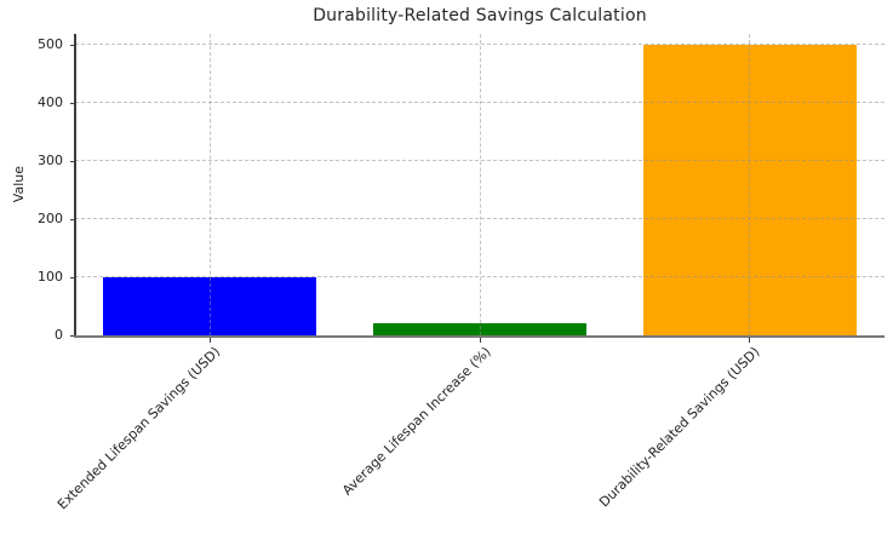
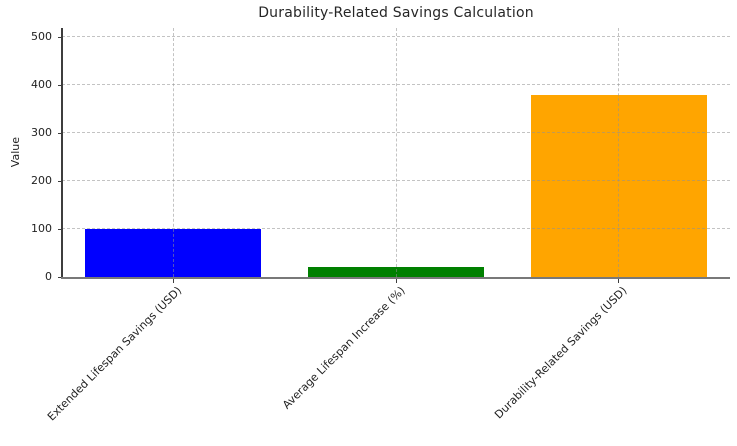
Durability-Related Savings (USD): 500 -> 380
